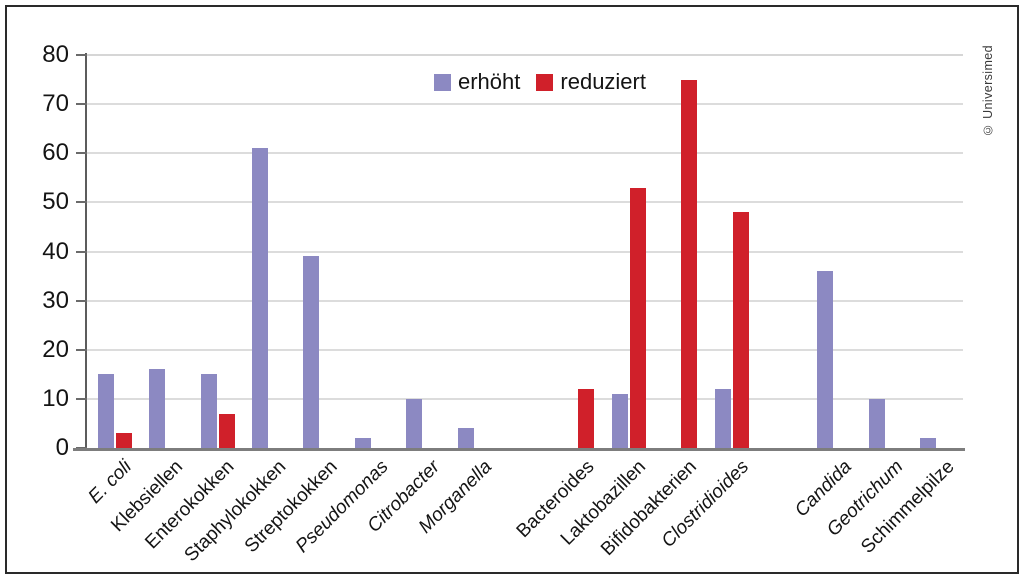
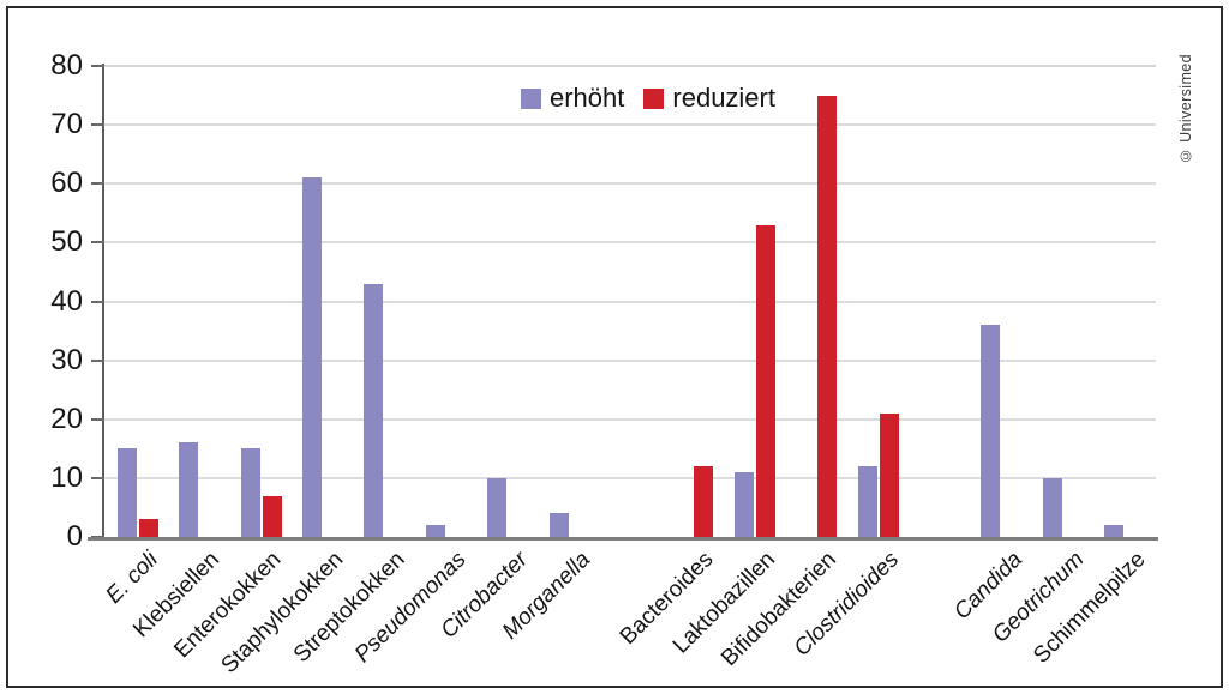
erhöht/Streptokokken: 39 -> 43
reduziert/Clostridioides: 48 -> 21
